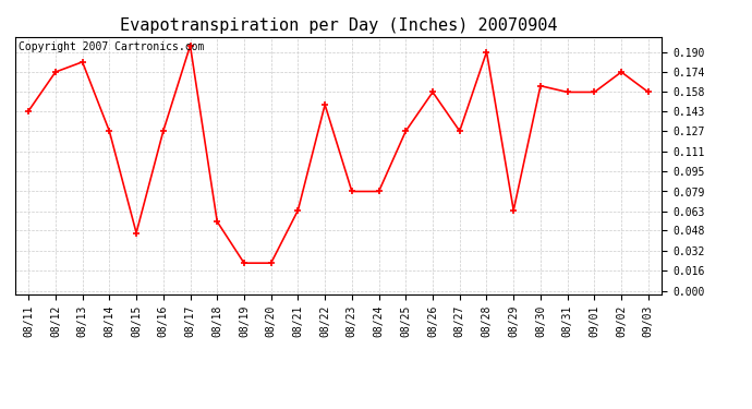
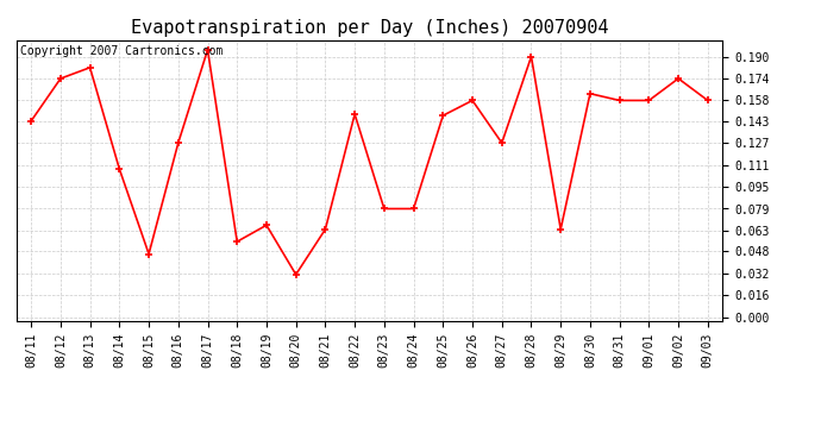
08/14: 0.127 -> 0.108
08/19: 0.022 -> 0.067
08/20: 0.022 -> 0.031
08/25: 0.127 -> 0.147
